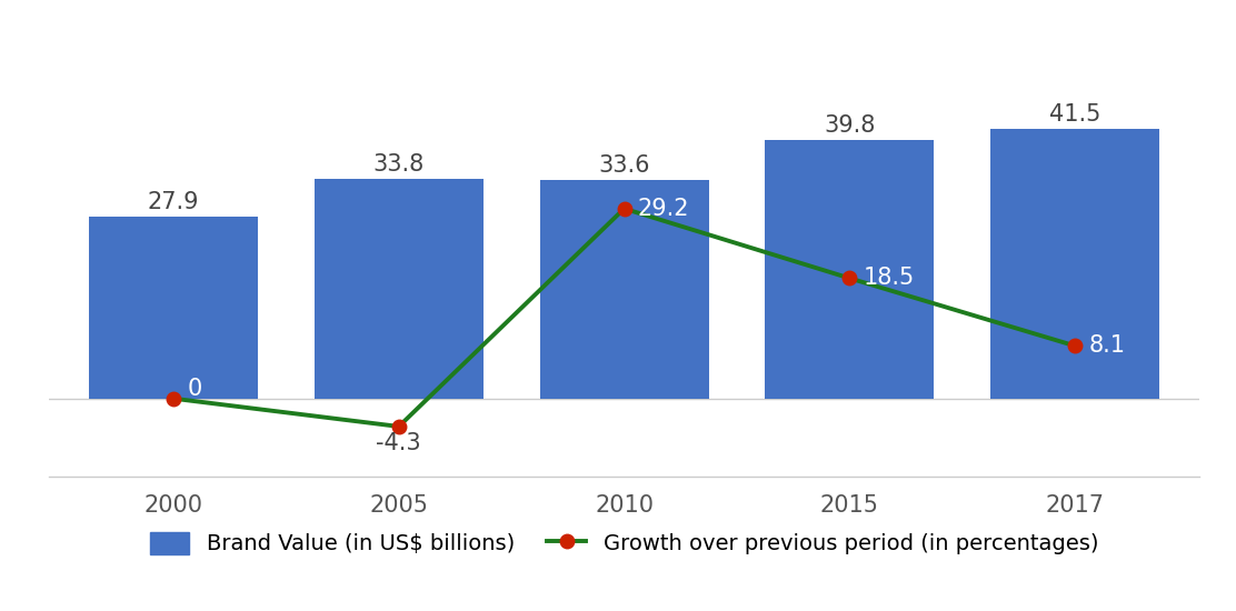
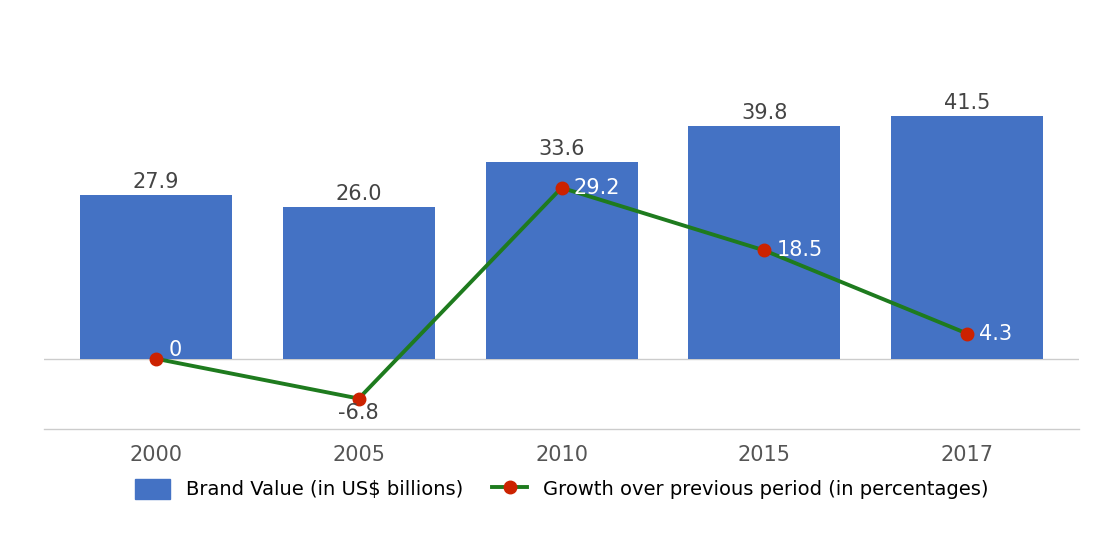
Brand Value (in US$ billions)/2005: 33.8 -> 26.0
Growth over previous period (in percentages)/2005: -4.3 -> -6.8
Growth over previous period (in percentages)/2017: 8.1 -> 4.3
